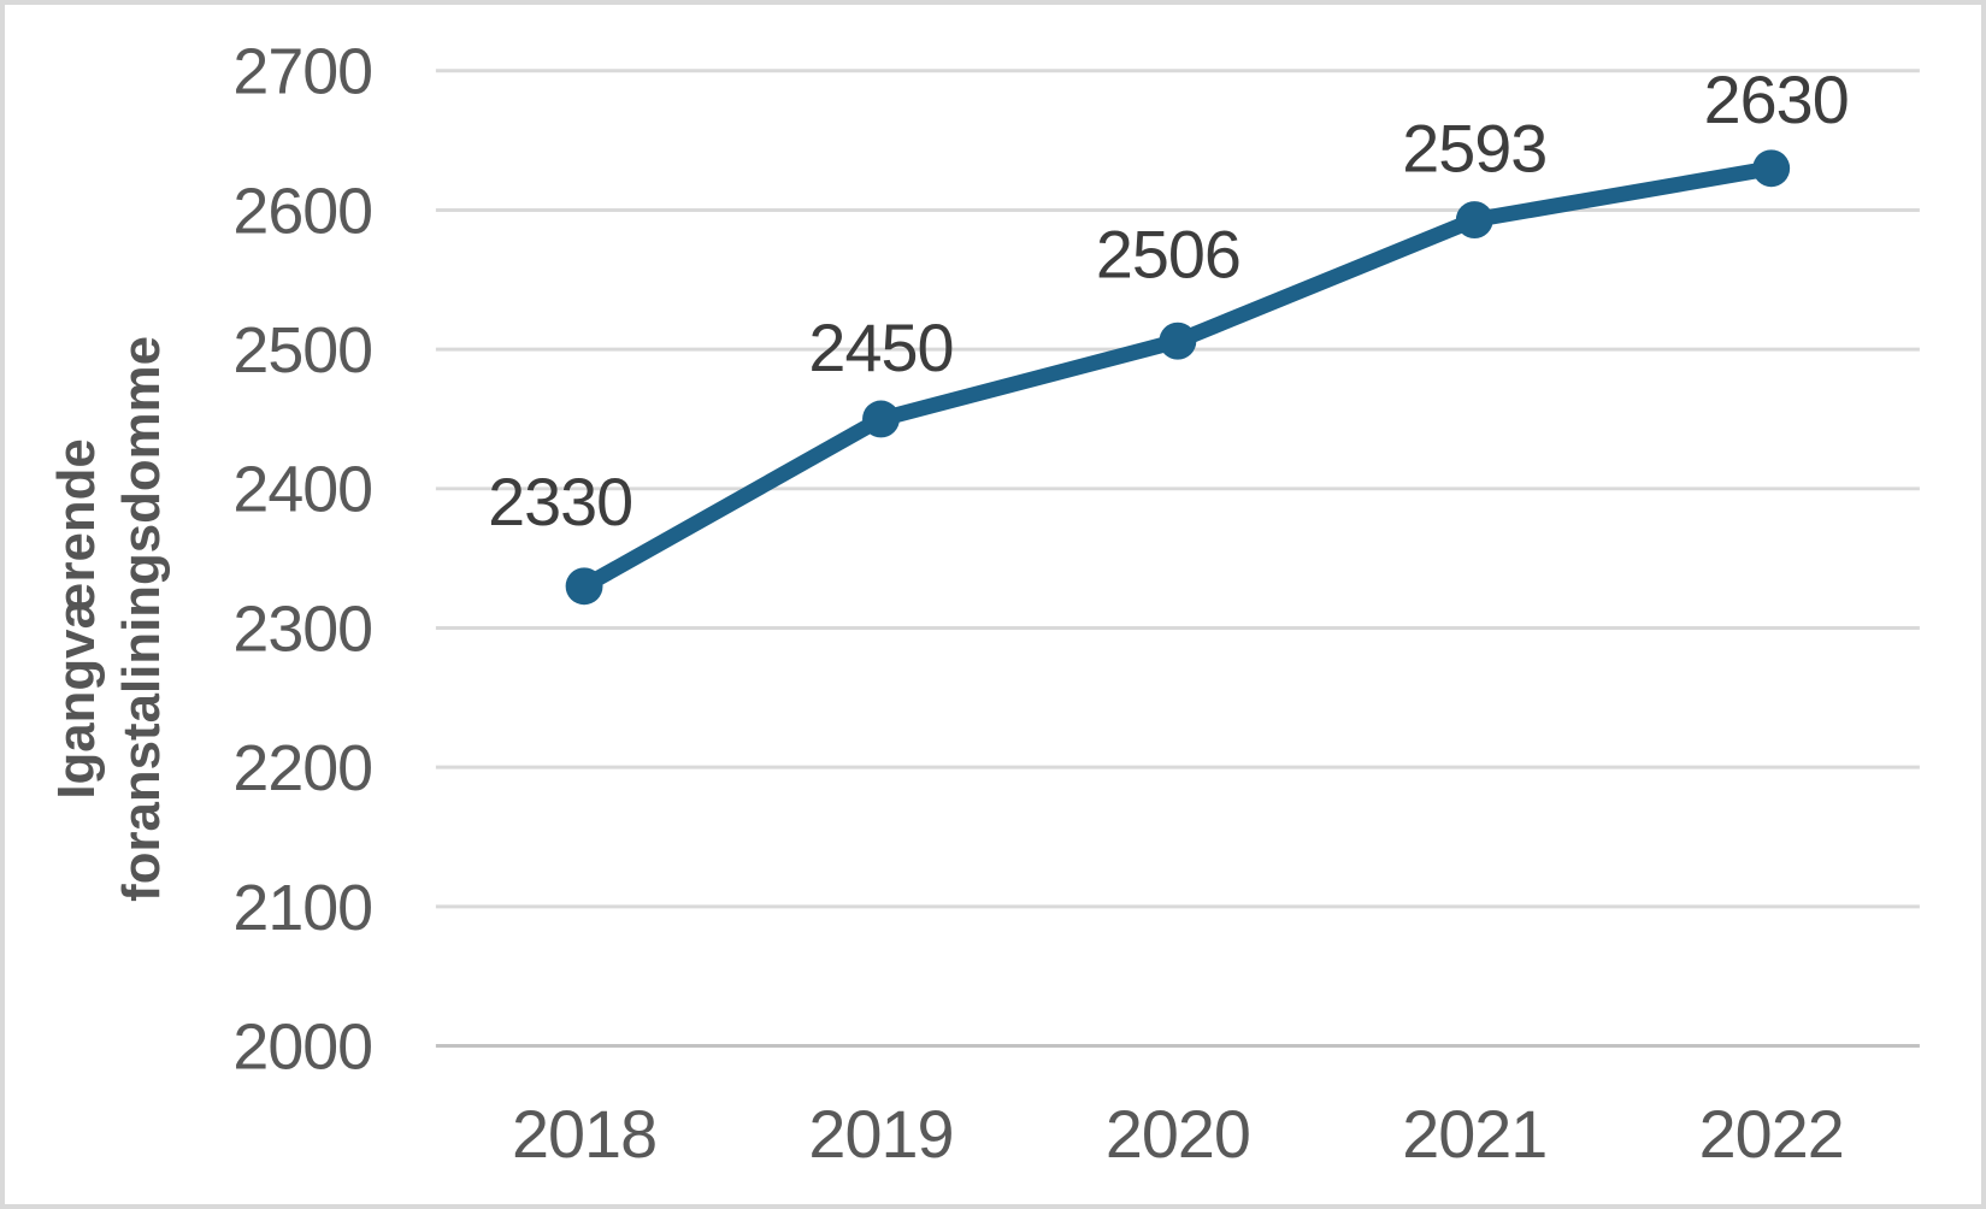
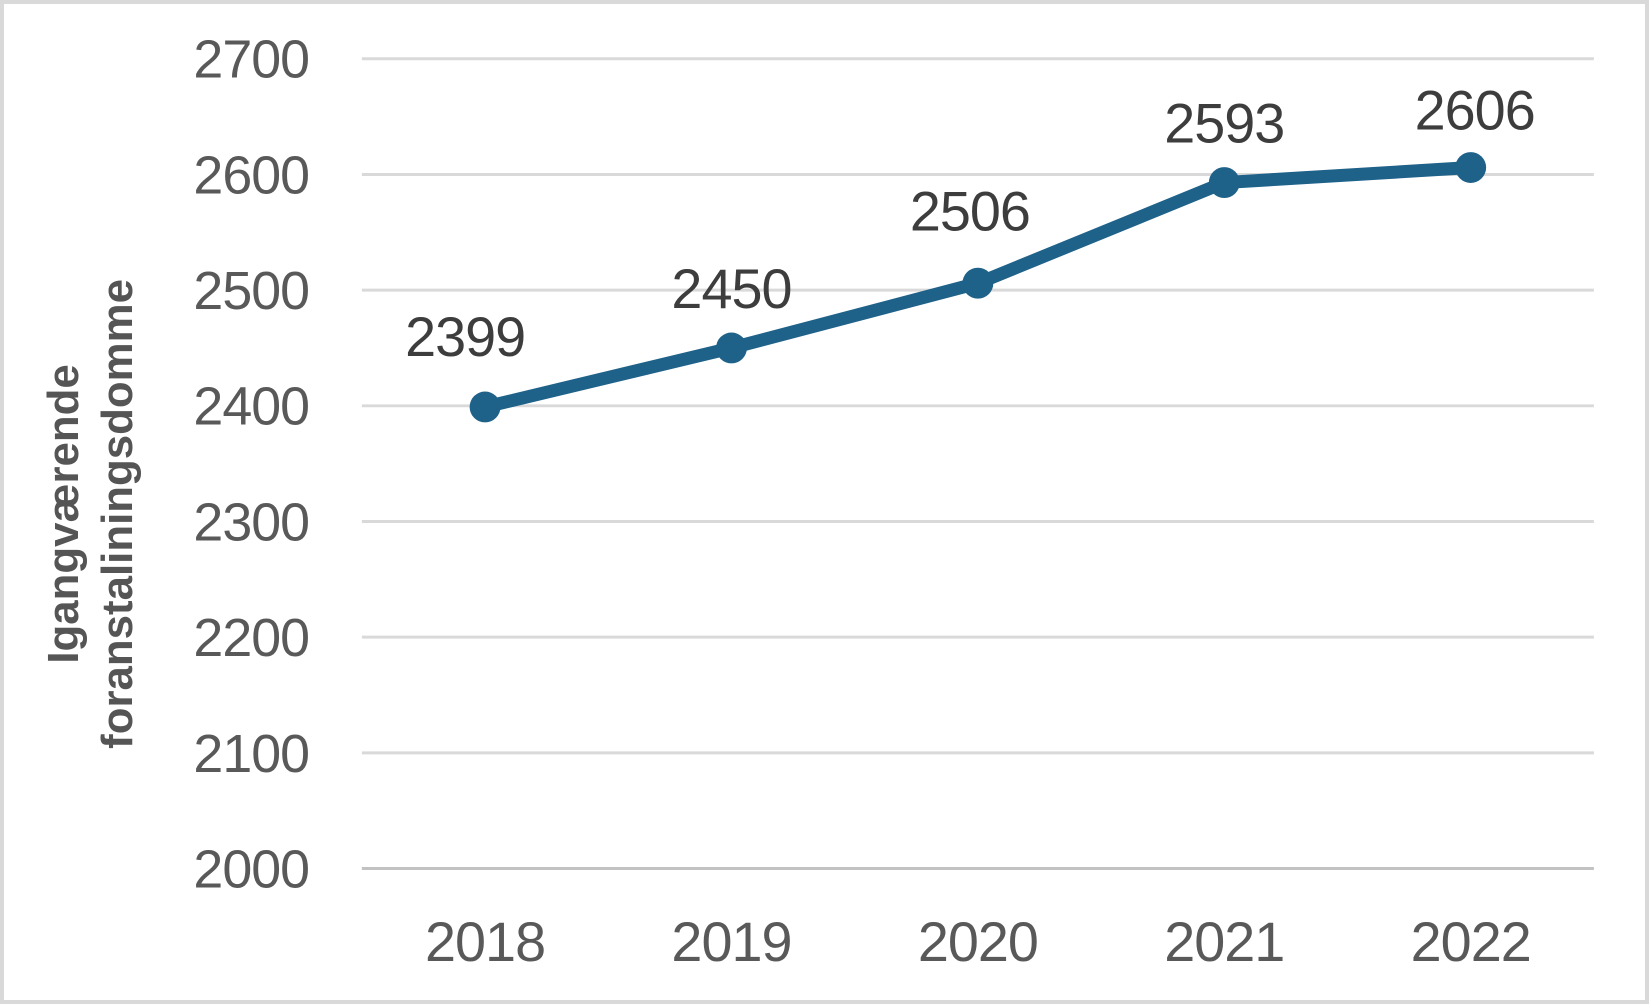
2018: 2330 -> 2399
2022: 2630 -> 2606
